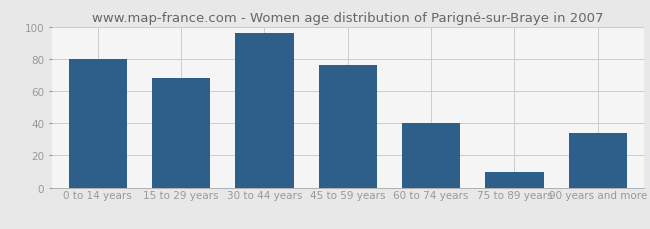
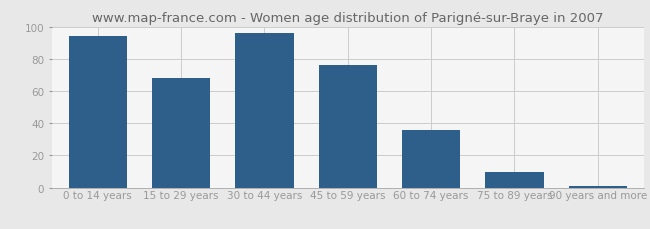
0 to 14 years: 80 -> 94
60 to 74 years: 40 -> 36
90 years and more: 34 -> 1
